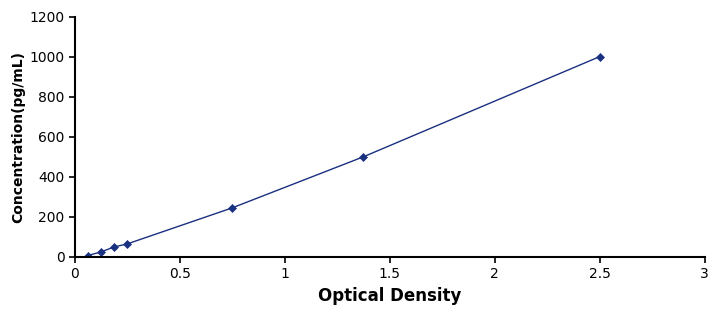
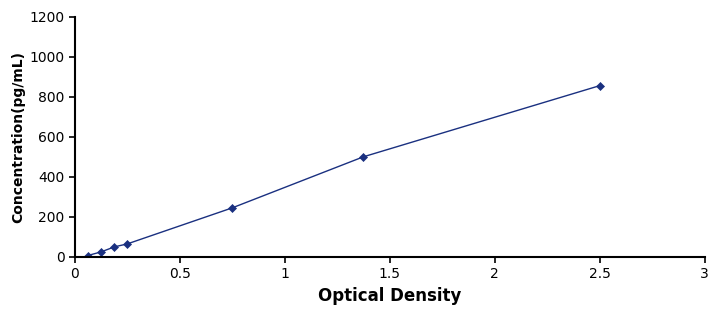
2.5: 1000 -> 855
